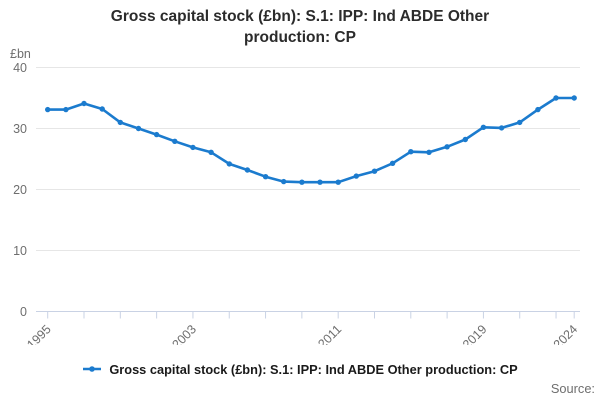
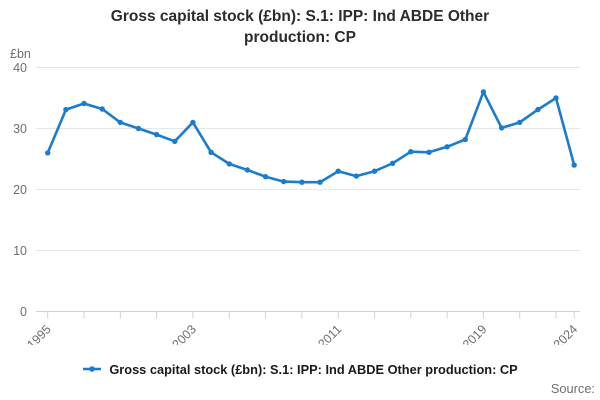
1995: 33 -> 26
2003: 27 -> 31
2011: 21 -> 23
2019: 30 -> 36
2024: 35 -> 24
